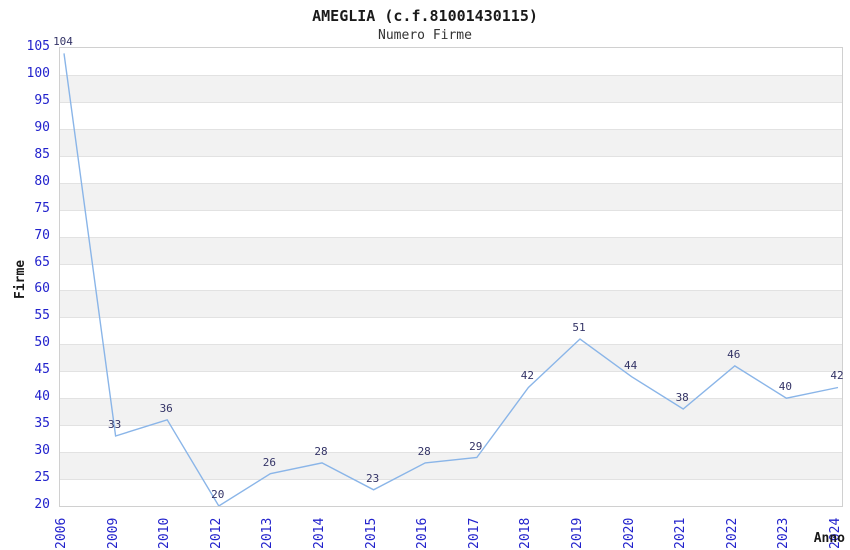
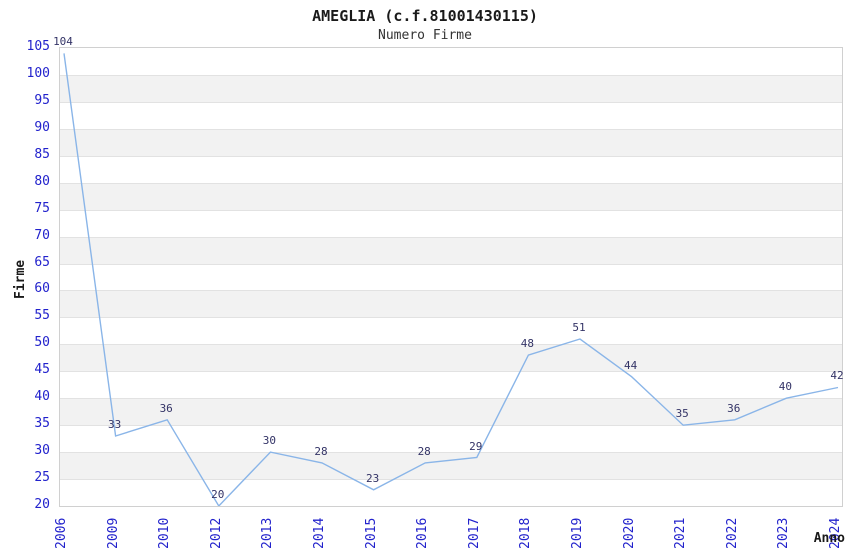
2013: 26 -> 30
2018: 42 -> 48
2021: 38 -> 35
2022: 46 -> 36
